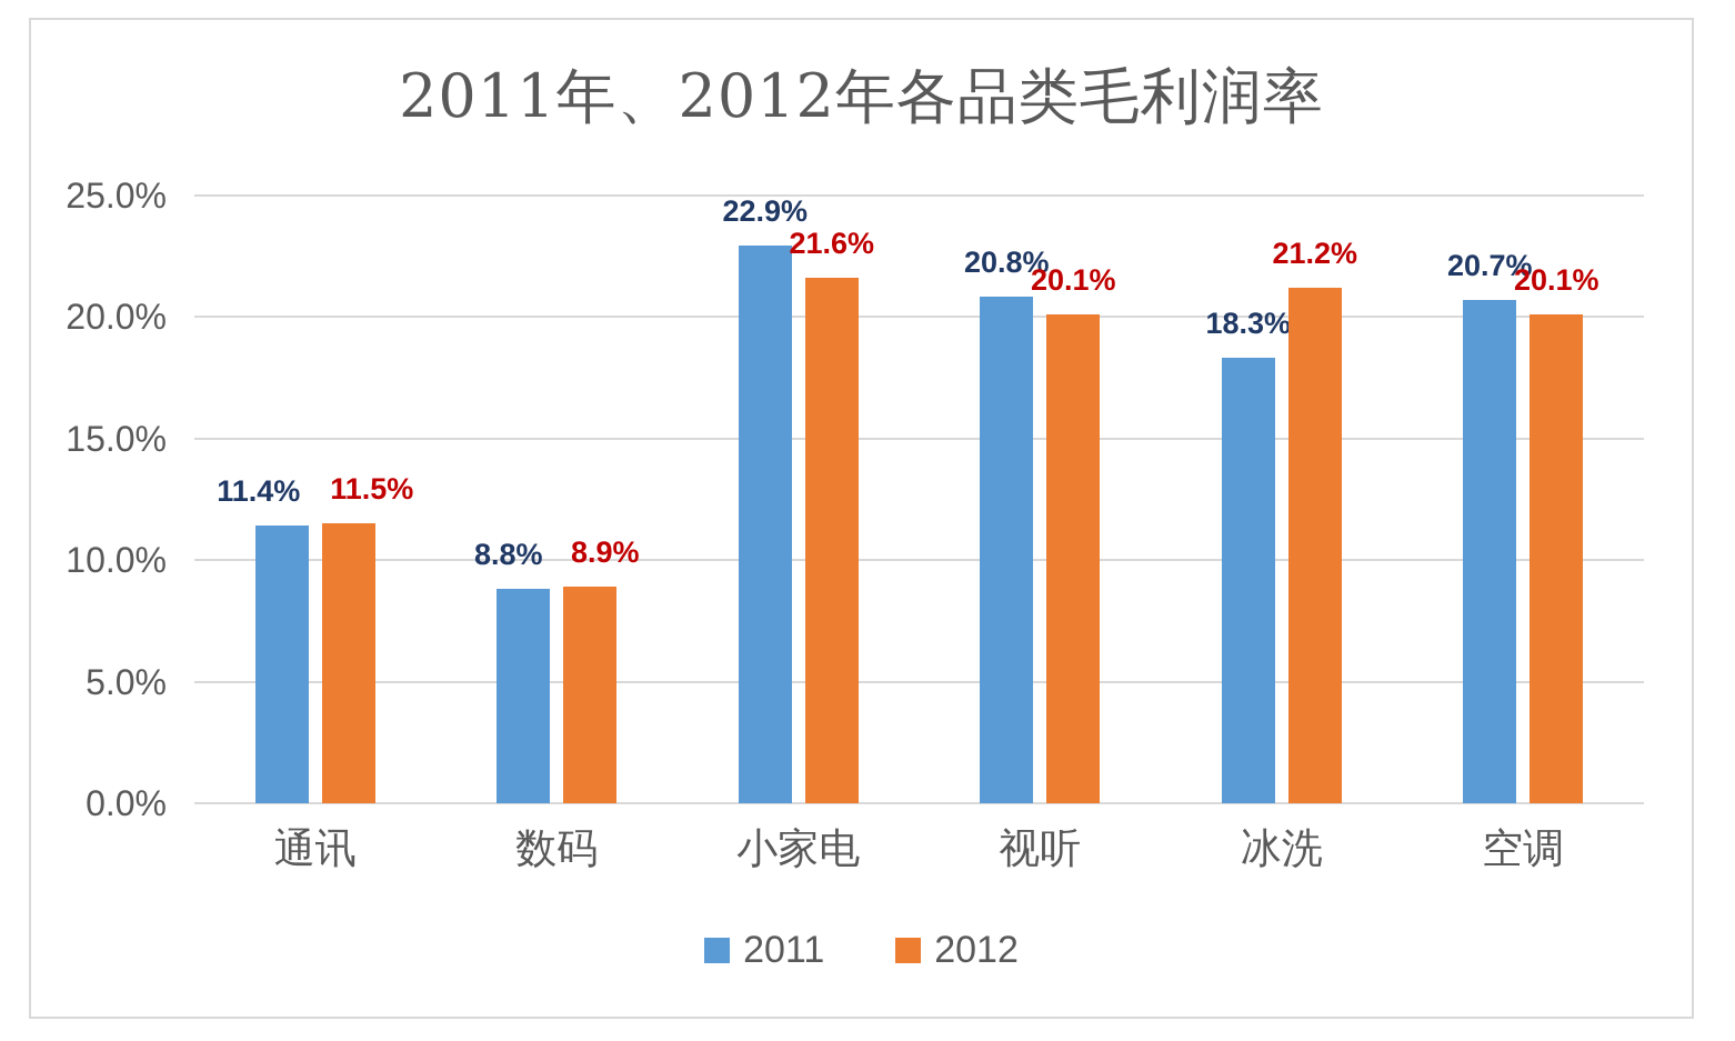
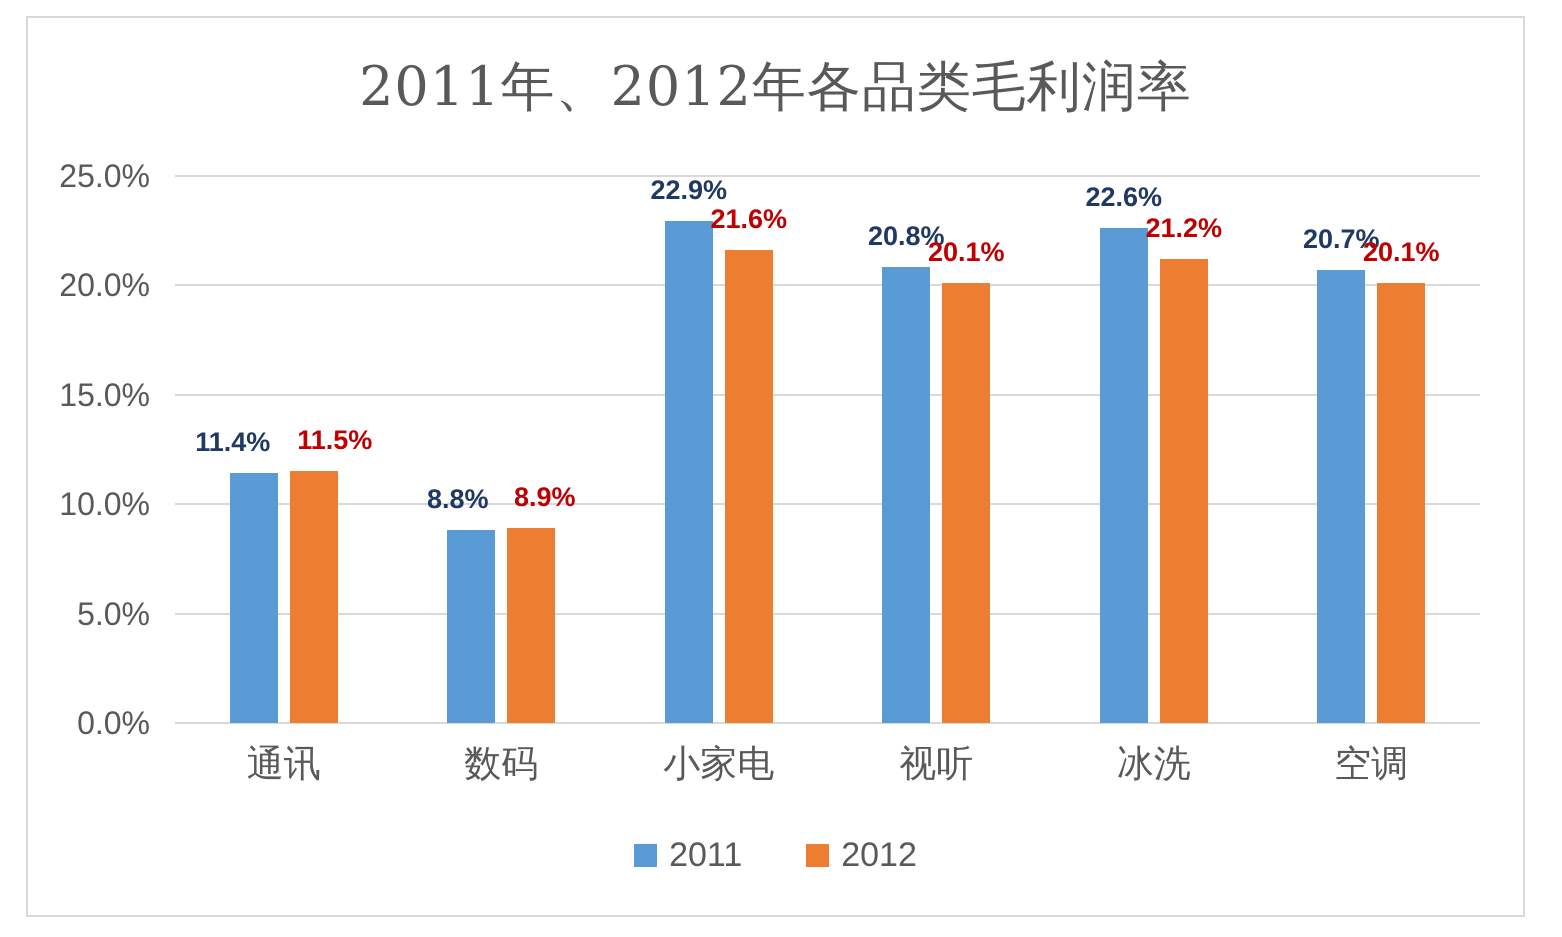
2011/冰洗: 18.3% -> 22.6%
